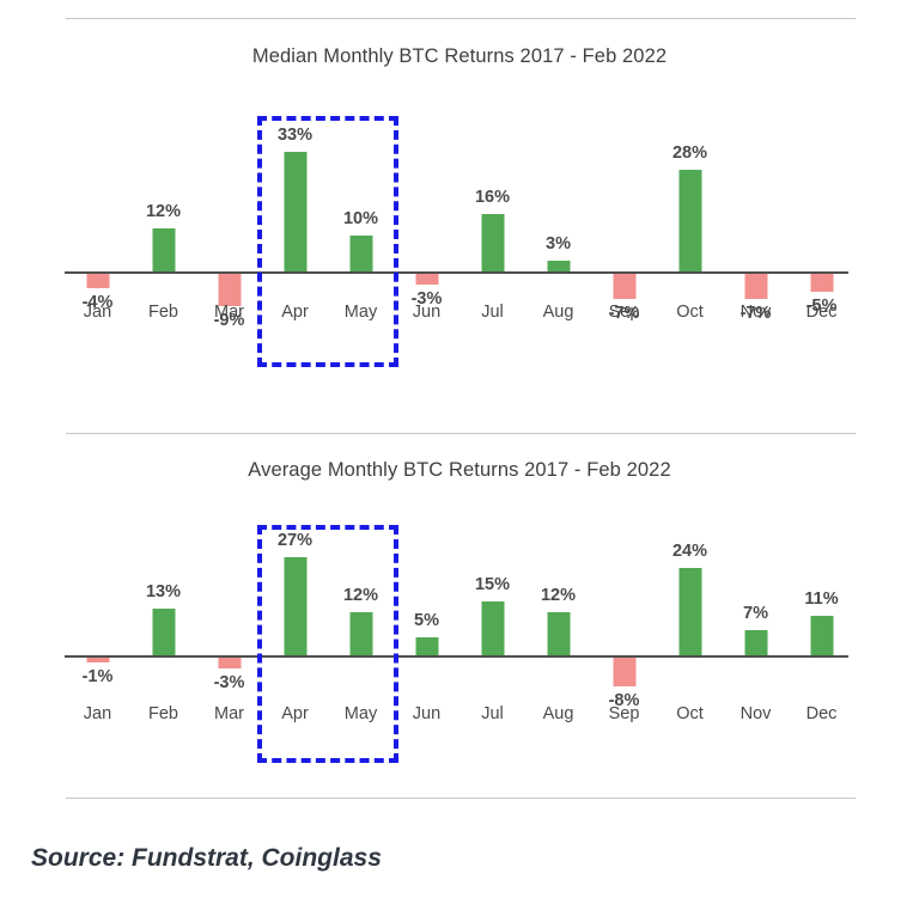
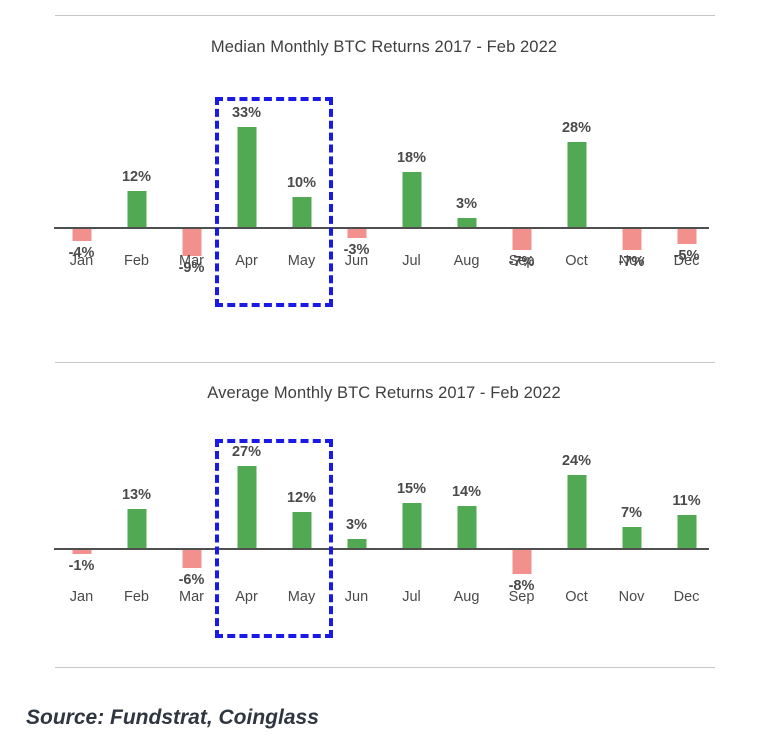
Median Monthly BTC Returns 2017 - Feb 2022/Jul: 16% -> 18%
Average Monthly BTC Returns 2017 - Feb 2022/Mar: -3% -> -6%
Average Monthly BTC Returns 2017 - Feb 2022/Jun: 5% -> 3%
Average Monthly BTC Returns 2017 - Feb 2022/Aug: 12% -> 14%
